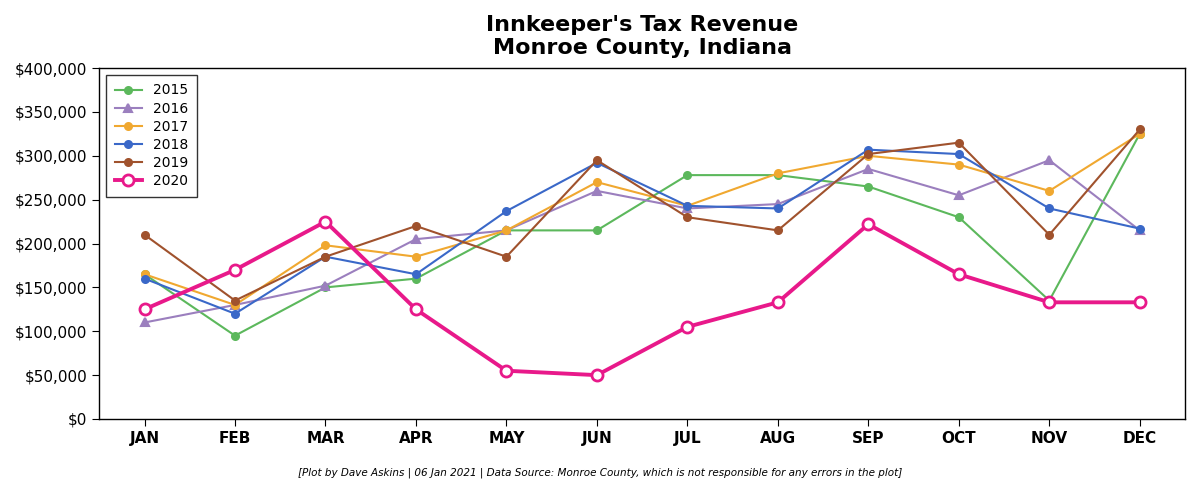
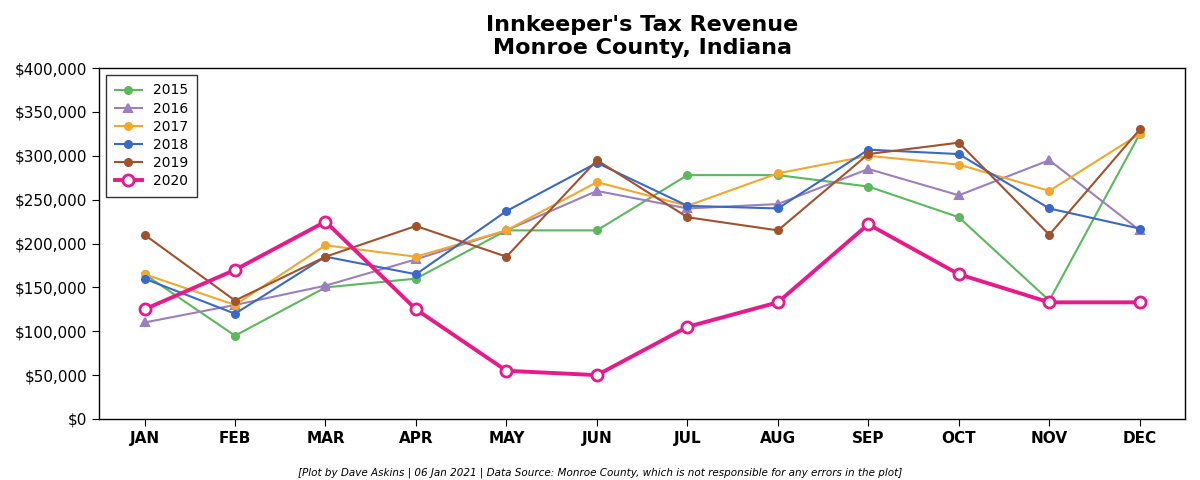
2016/APR: $205,000 -> $182,000
